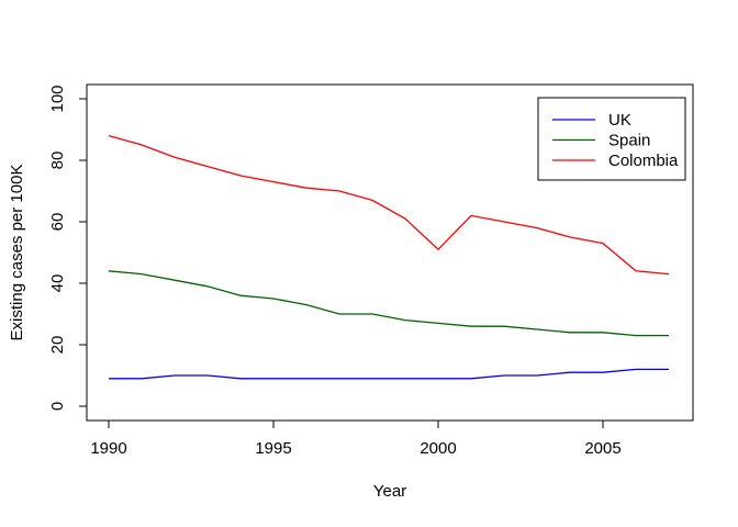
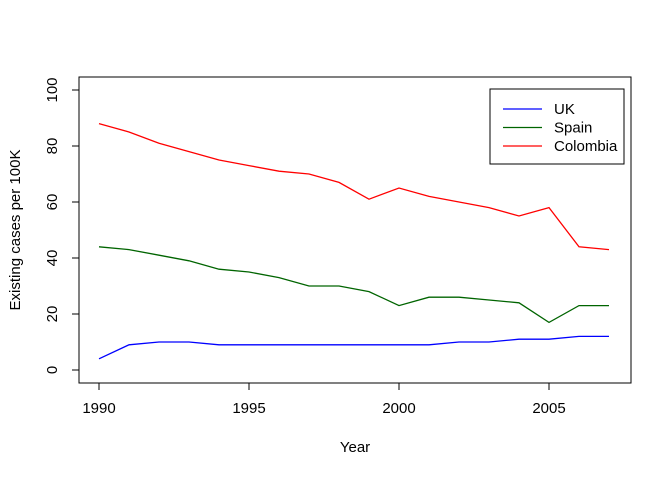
UK/1990: 9 -> 4
Spain/2000: 27 -> 23
Colombia/2000: 51 -> 65
Spain/2005: 24 -> 17
Colombia/2005: 53 -> 58
